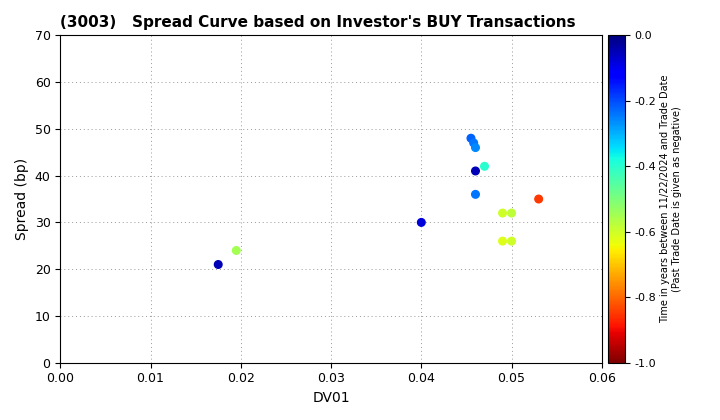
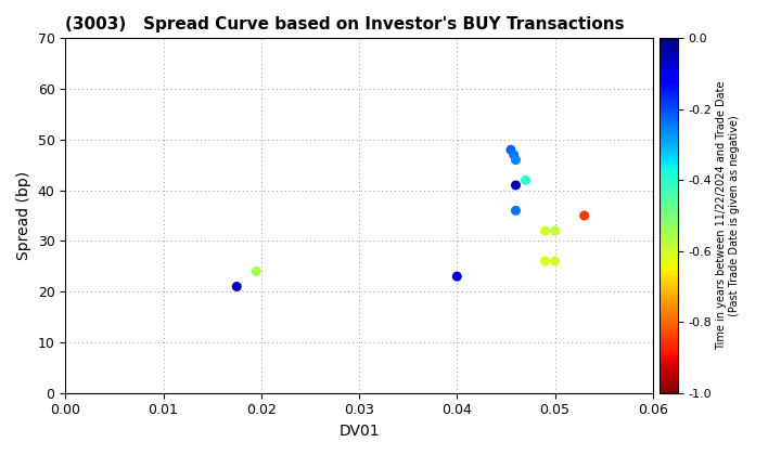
0.04: 30 -> 23
